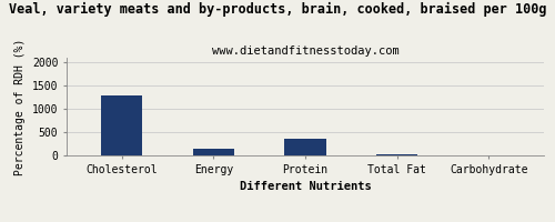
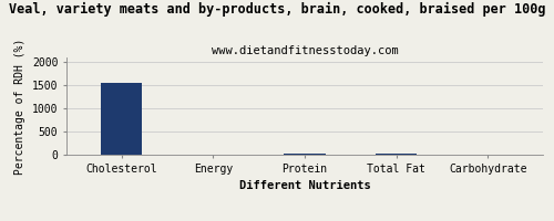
Cholesterol: 1300 -> 1560
Energy: 150 -> 0
Protein: 350 -> 20
